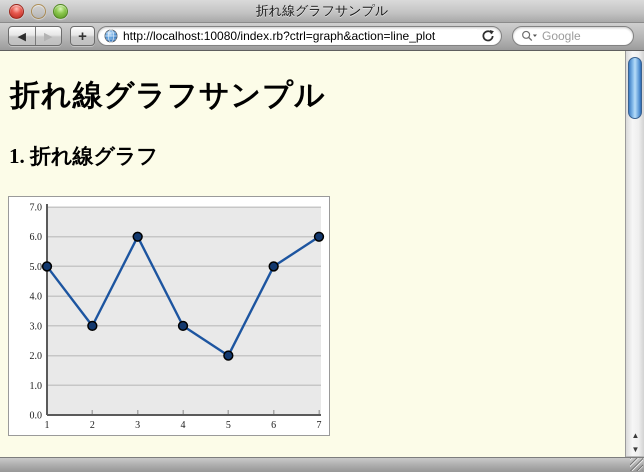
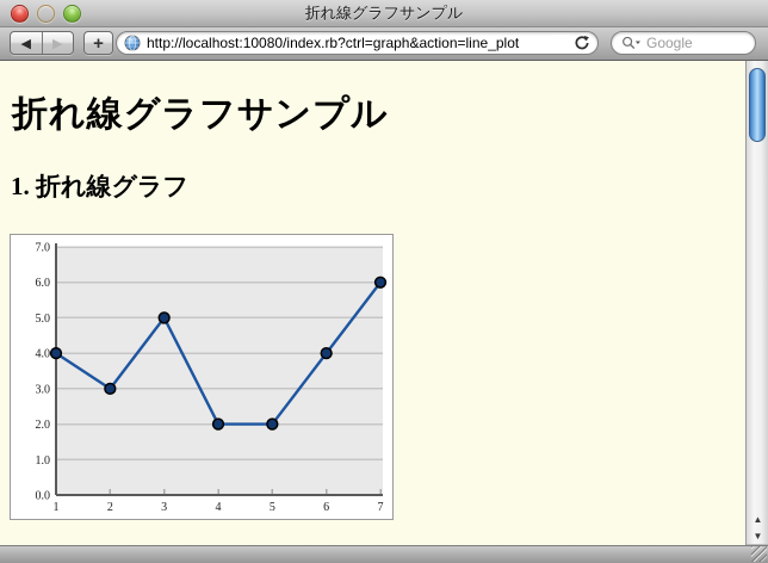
1: 5 -> 4
3: 6 -> 5
4: 3 -> 2
6: 5 -> 4
